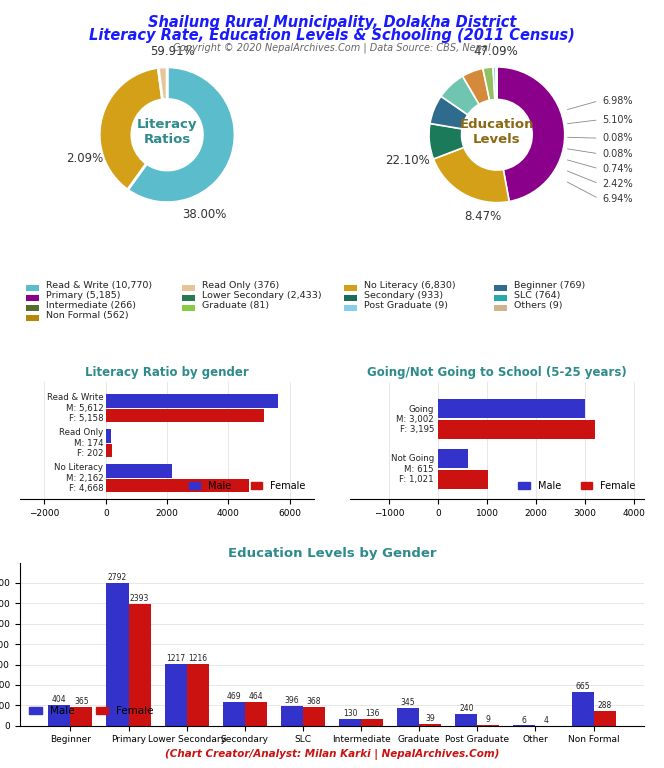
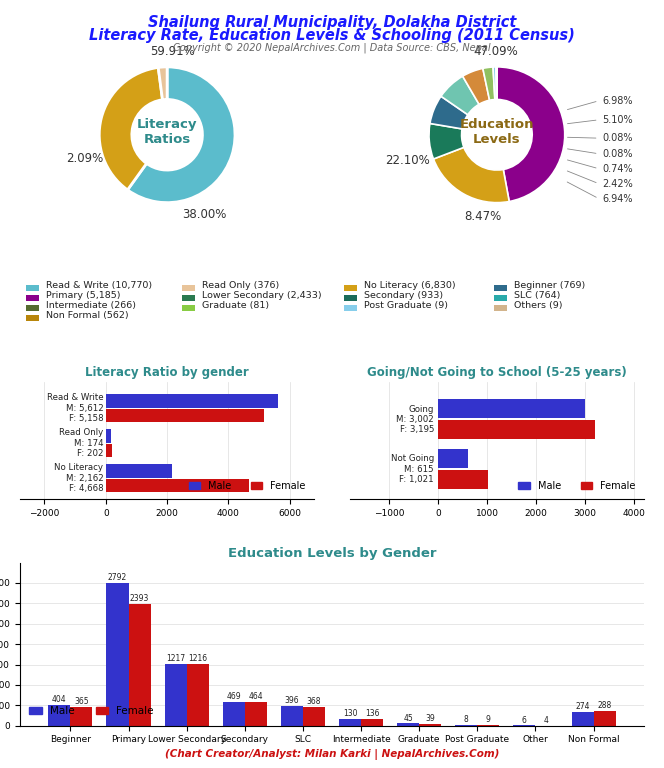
Education Levels by Gender/Male/Graduate: 345 -> 45
Education Levels by Gender/Male/Post Graduate: 240 -> 8
Education Levels by Gender/Male/Non Formal: 665 -> 274
